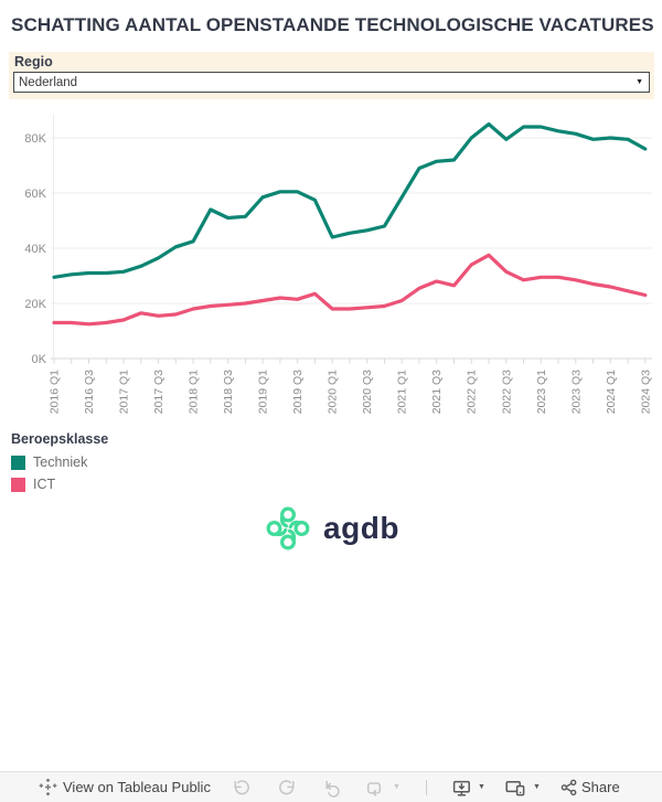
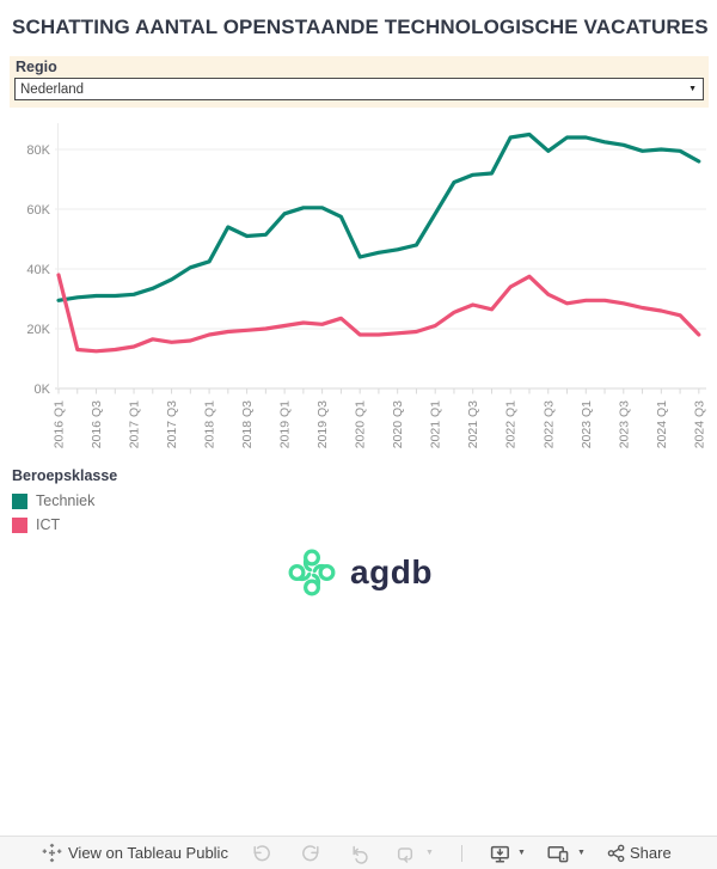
ICT/2016 Q1: 13K -> 38K
Techniek/2022 Q1: 80K -> 84K
ICT/2024 Q3: 23K -> 18K
